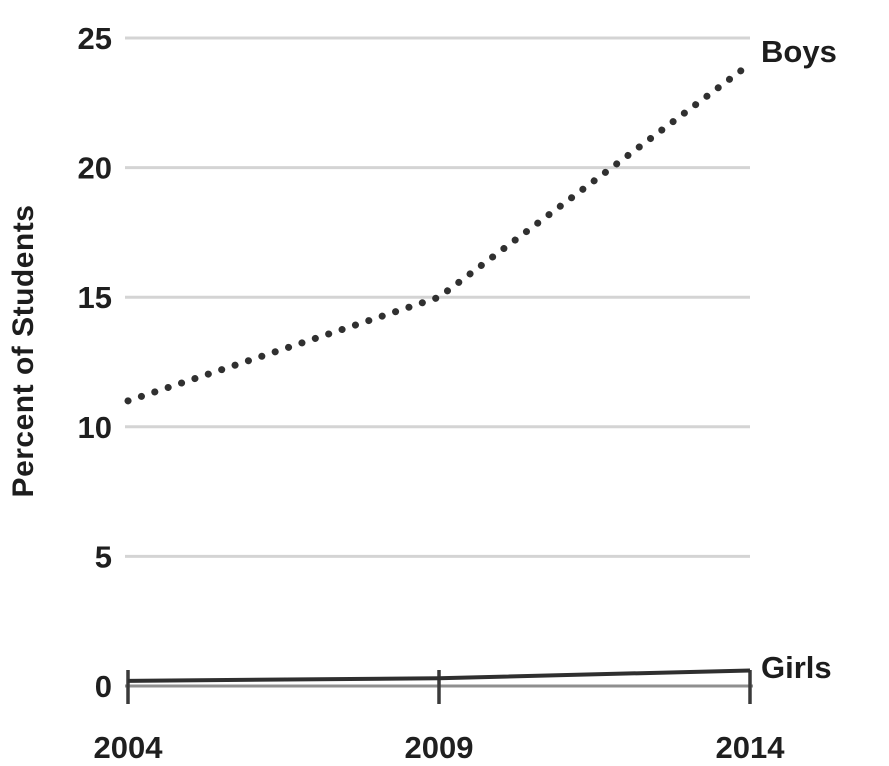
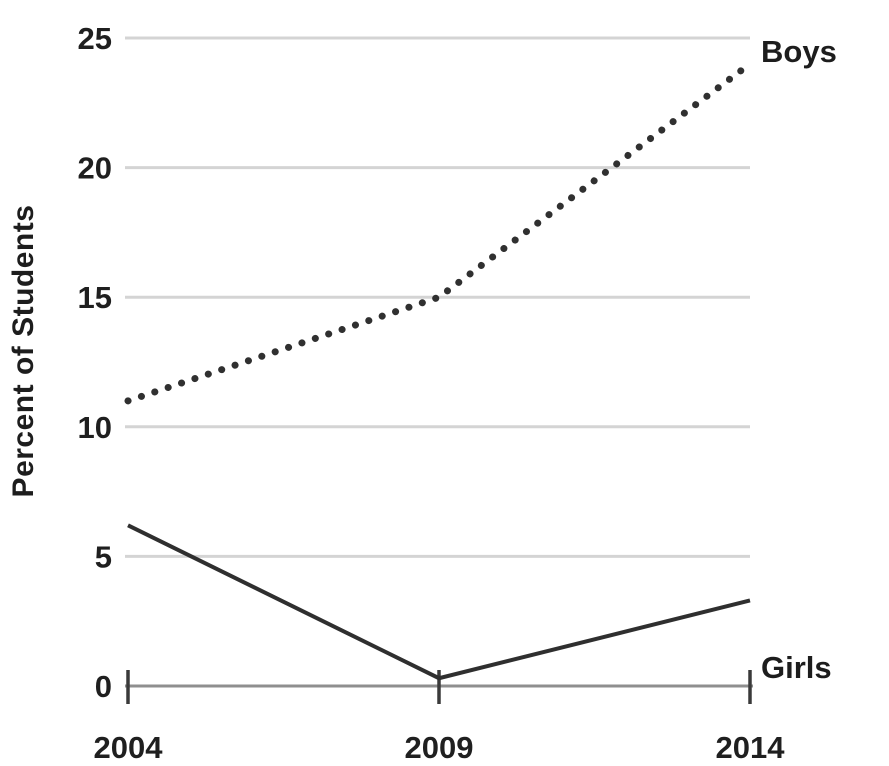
Girls/2004: 0.2 -> 6.2
Girls/2014: 0.6 -> 3.3
